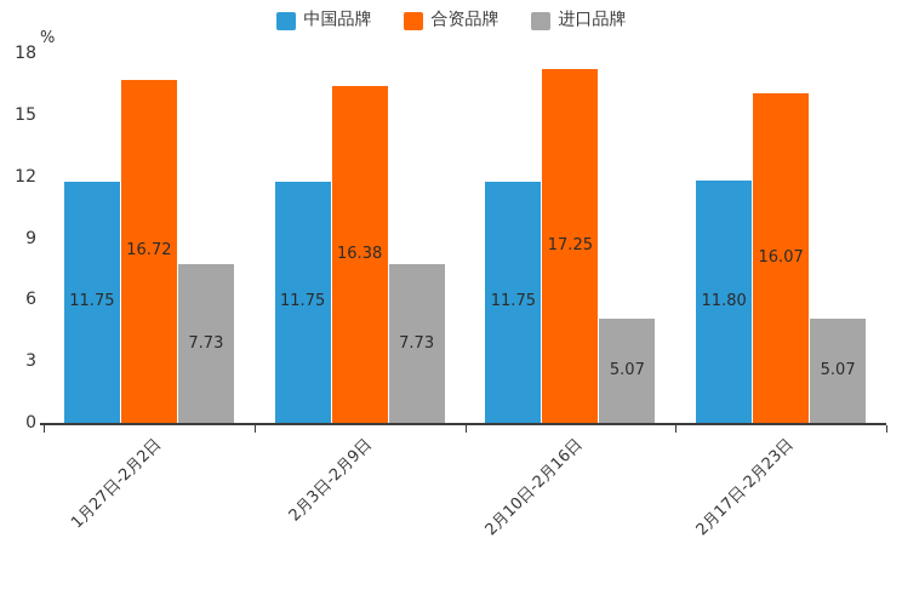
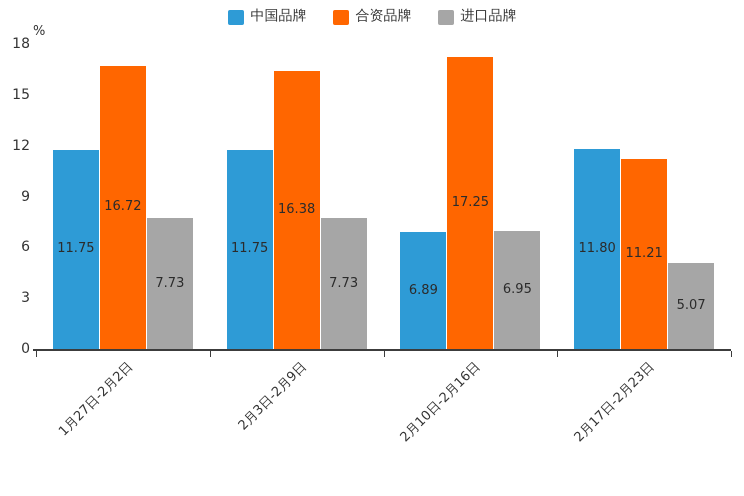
中国品牌/2月10日-2月16日: 11.75 -> 6.89
进口品牌/2月10日-2月16日: 5.07 -> 6.95
合资品牌/2月17日-2月23日: 16.07 -> 11.21
